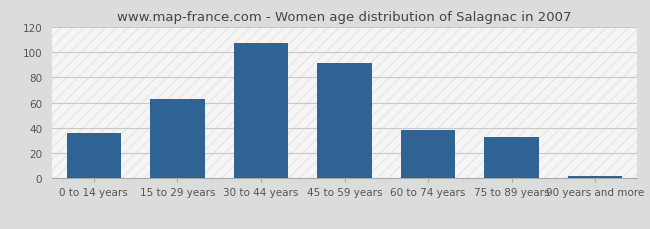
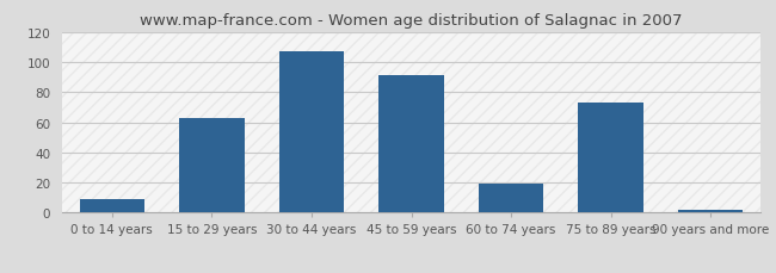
0 to 14 years: 36 -> 9
60 to 74 years: 38 -> 19
75 to 89 years: 33 -> 73
